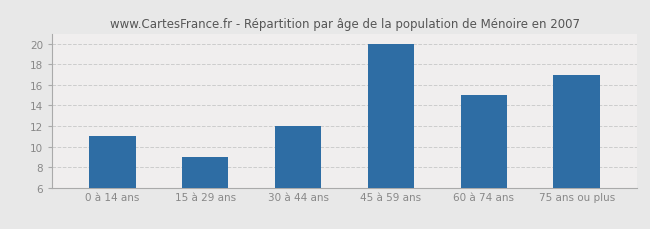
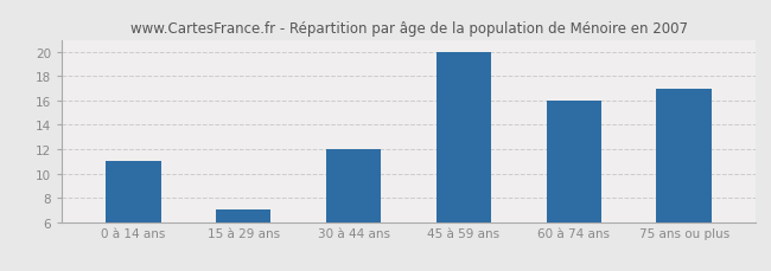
15 à 29 ans: 9 -> 7
60 à 74 ans: 15 -> 16
